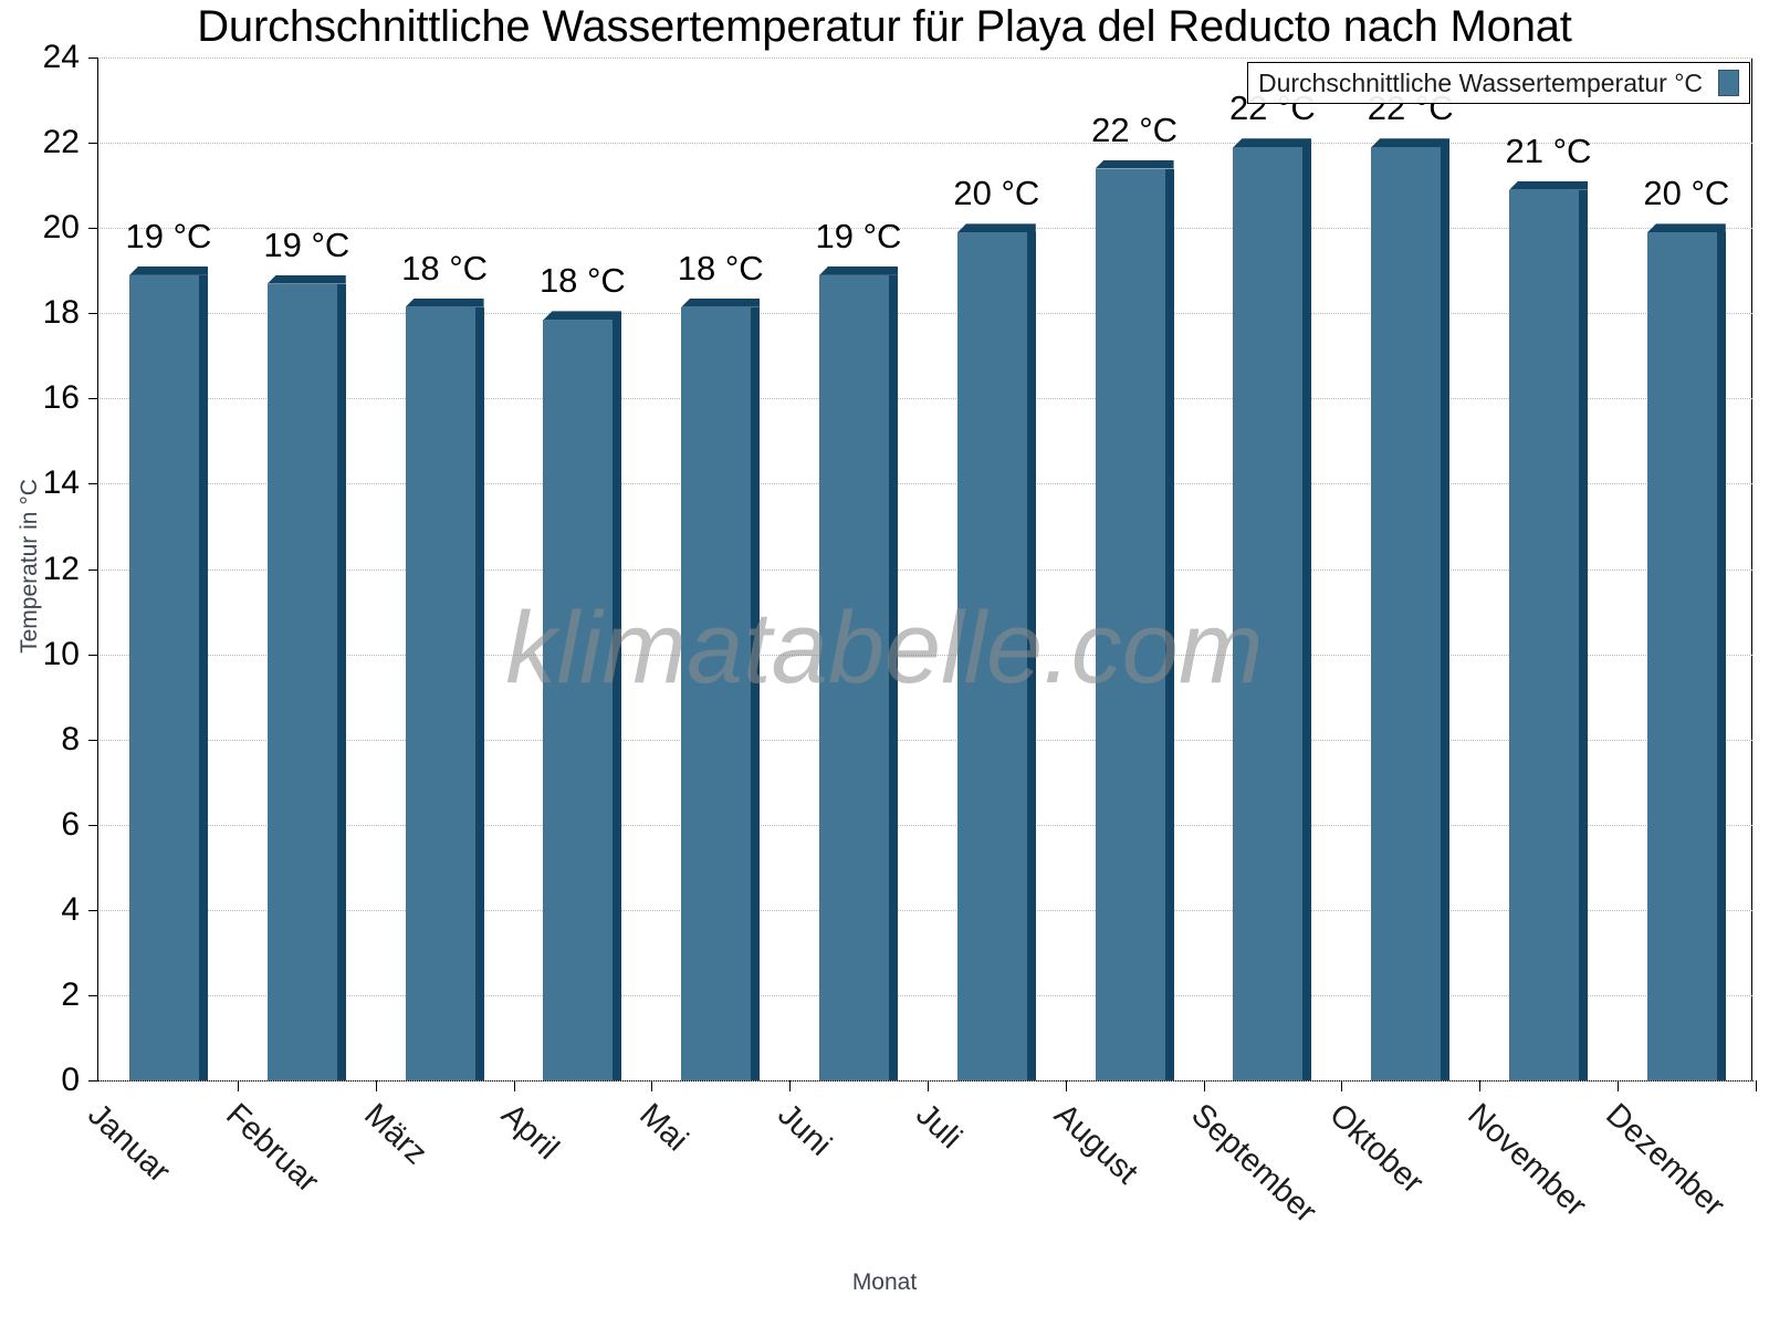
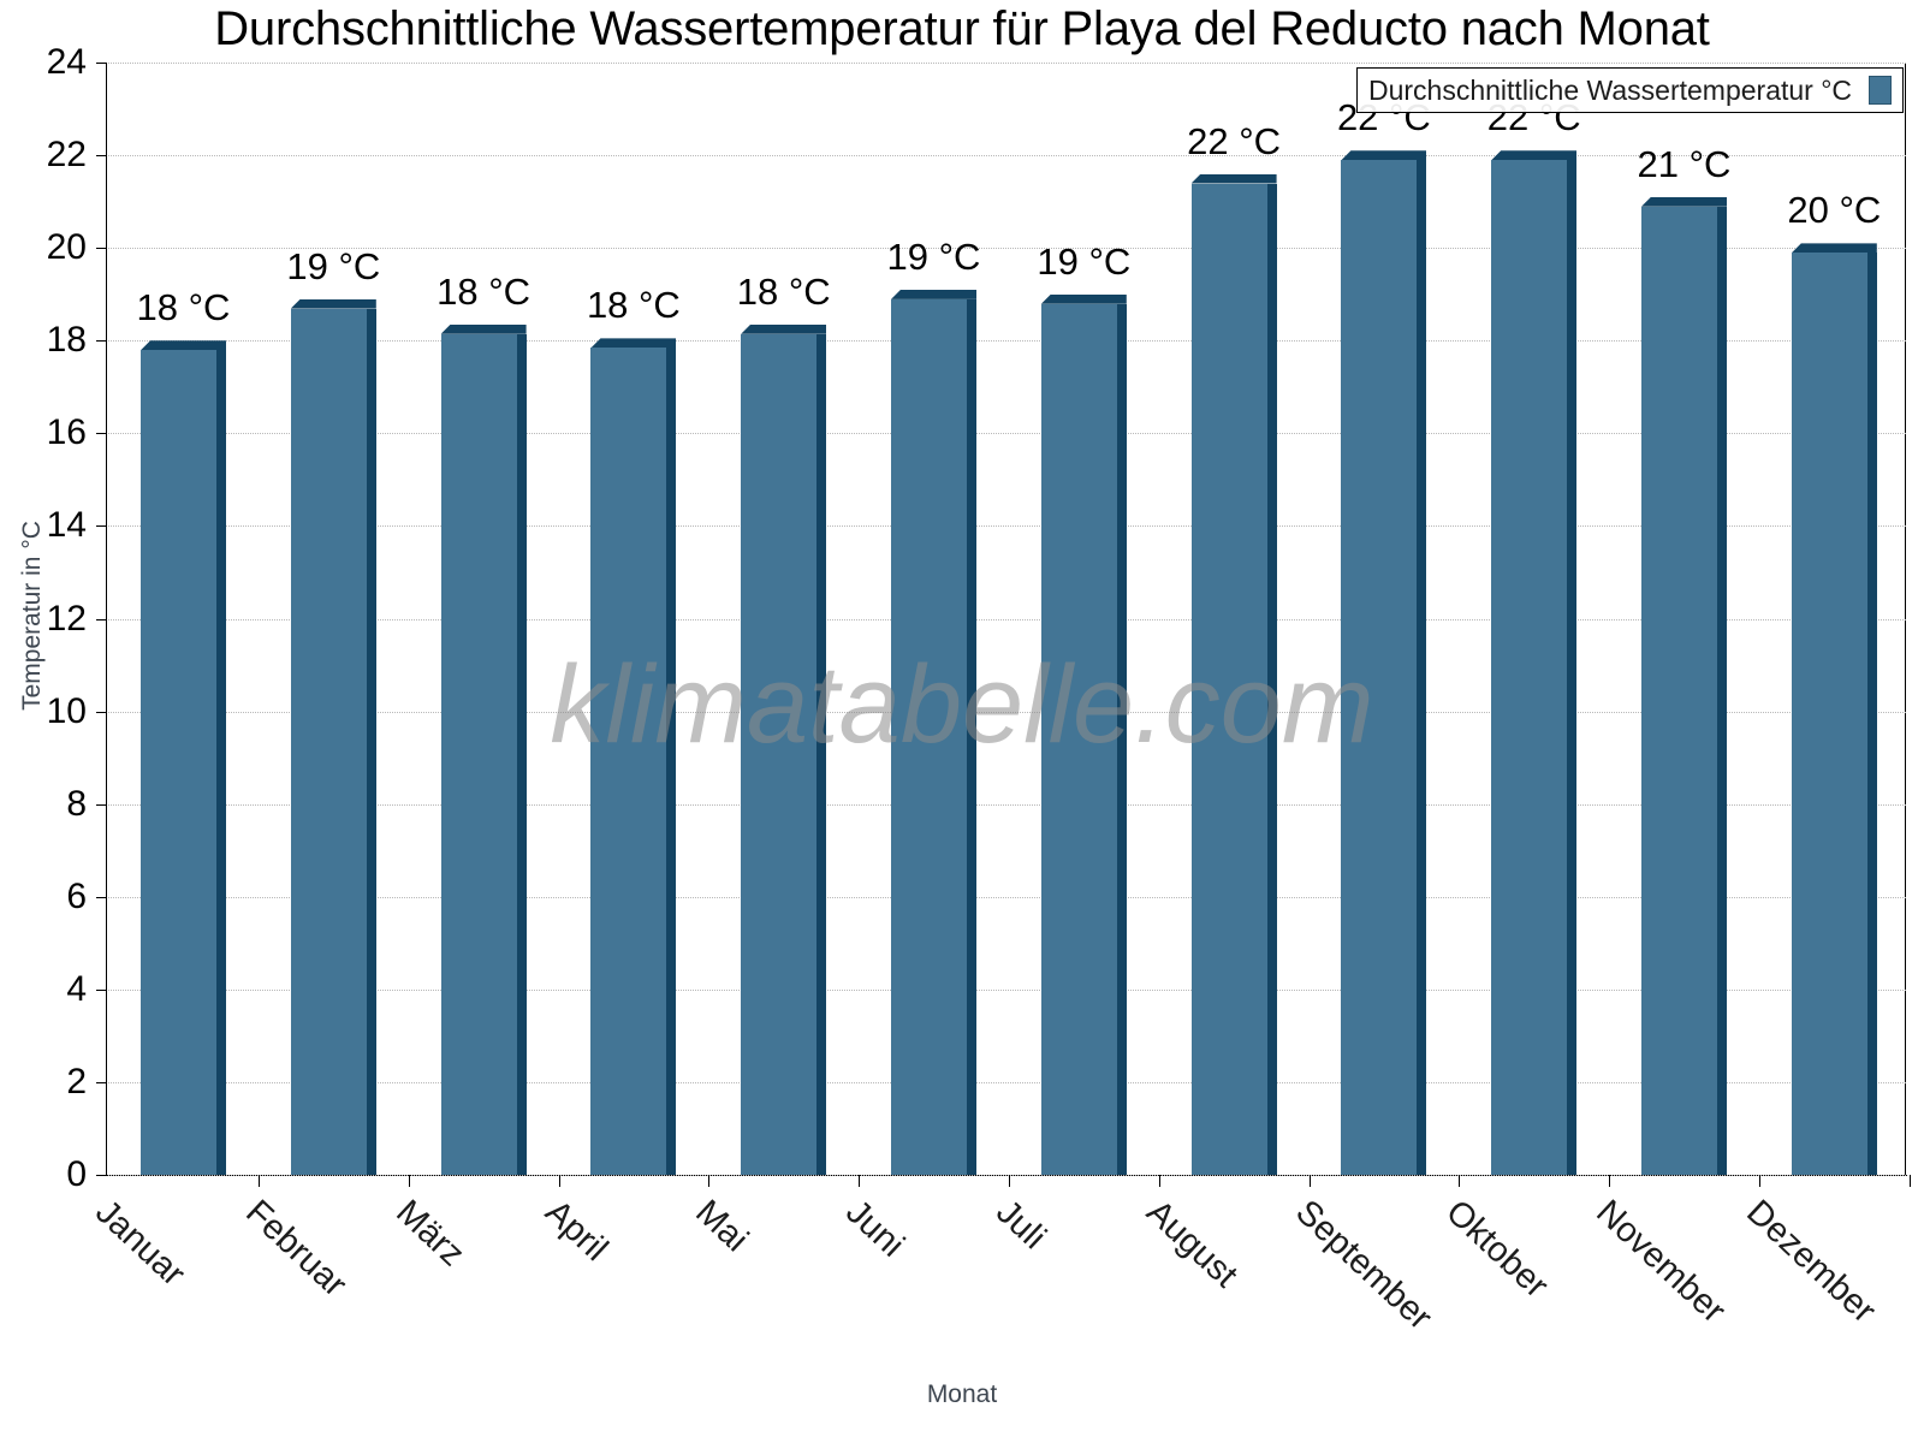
Januar: 19 -> 18
Juli: 20 -> 19
